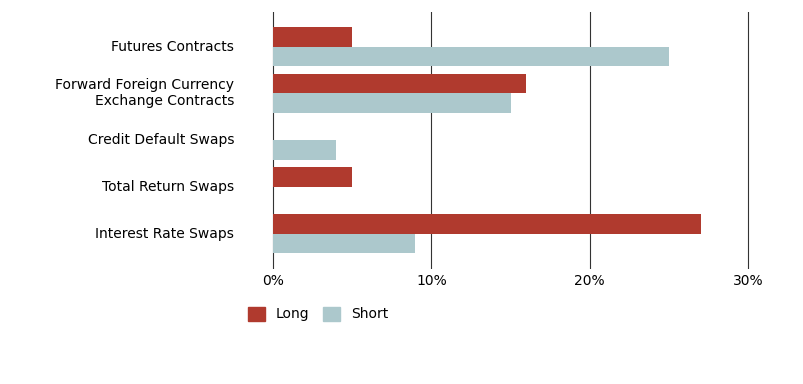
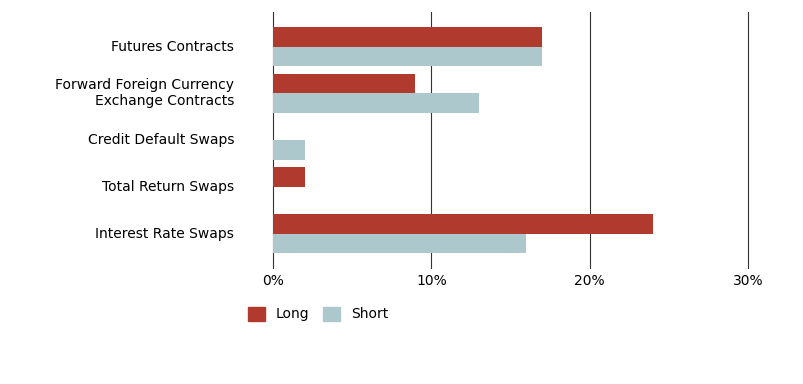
Long/Futures Contracts: 5% -> 17%
Short/Futures Contracts: 25% -> 17%
Long/Forward Foreign Currency Exchange Contracts: 16% -> 9%
Short/Forward Foreign Currency Exchange Contracts: 15% -> 13%
Short/Credit Default Swaps: 4% -> 2%
Long/Total Return Swaps: 5% -> 2%
Long/Interest Rate Swaps: 27% -> 24%
Short/Interest Rate Swaps: 9% -> 16%
